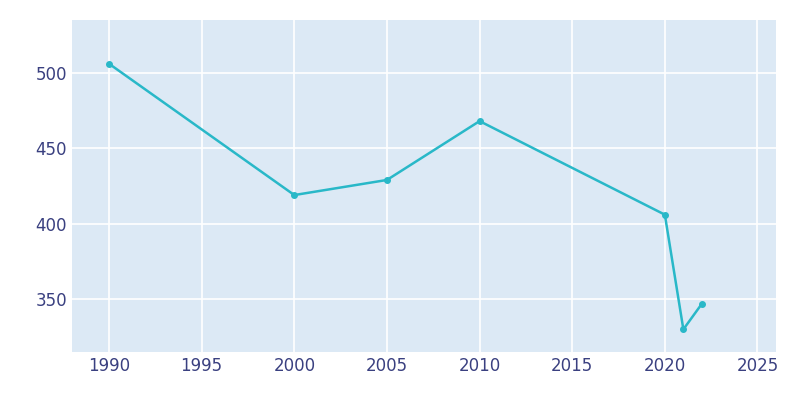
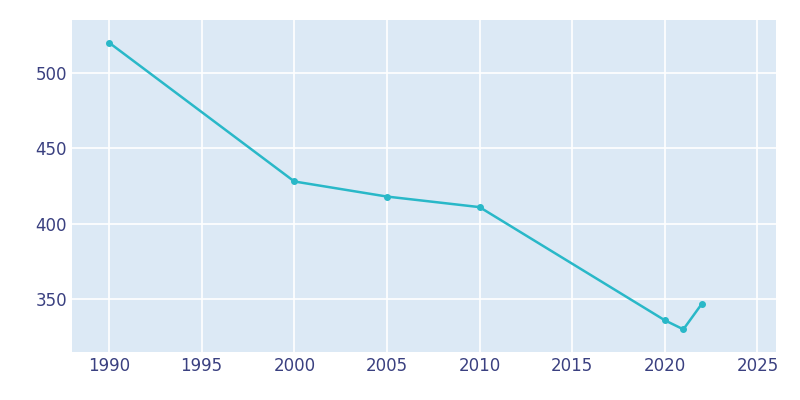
1990: 506 -> 520
2000: 419 -> 428
2005: 429 -> 418
2010: 468 -> 411
2020: 406 -> 336
